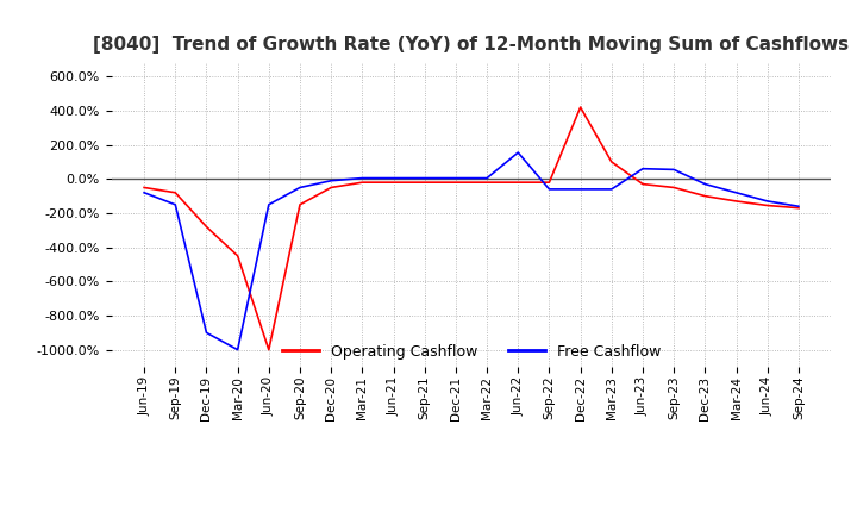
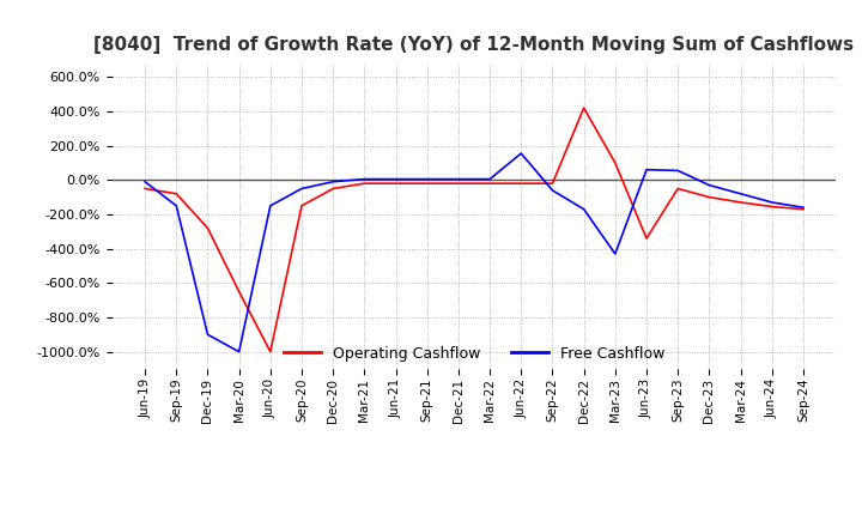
Free Cashflow/Jun-19: -80% -> -10%
Operating Cashflow/Mar-20: -450% -> -650%
Free Cashflow/Dec-22: -60% -> -170%
Free Cashflow/Mar-23: -60% -> -430%
Operating Cashflow/Jun-23: -30% -> -340%
